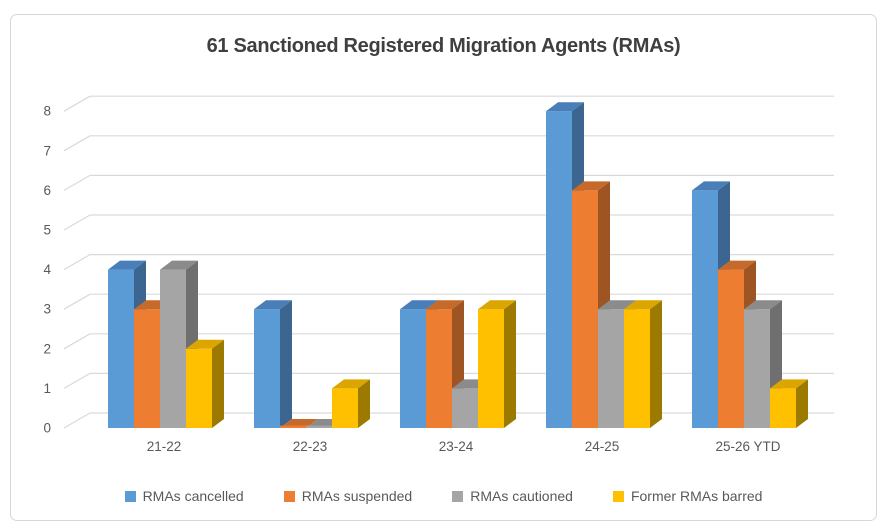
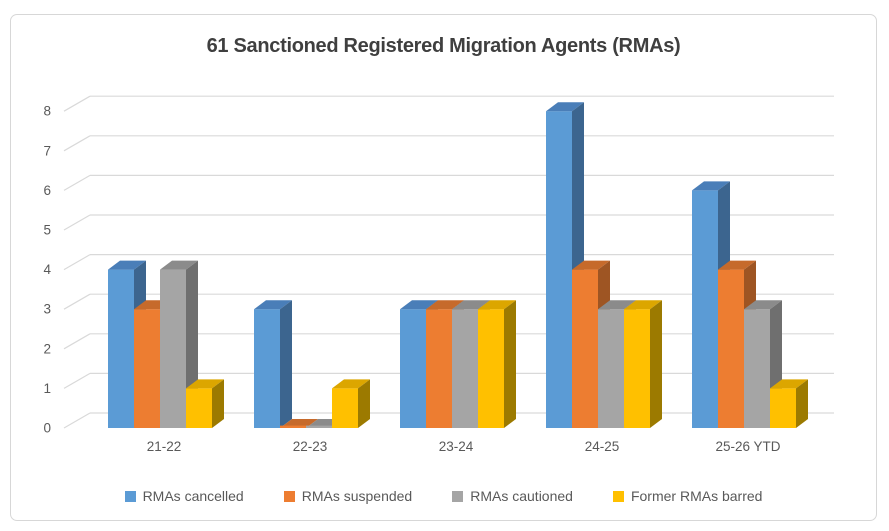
Former RMAs barred/21-22: 2 -> 1
RMAs cautioned/23-24: 1 -> 3
RMAs suspended/24-25: 6 -> 4
